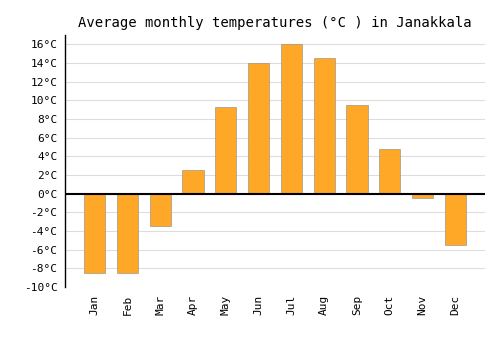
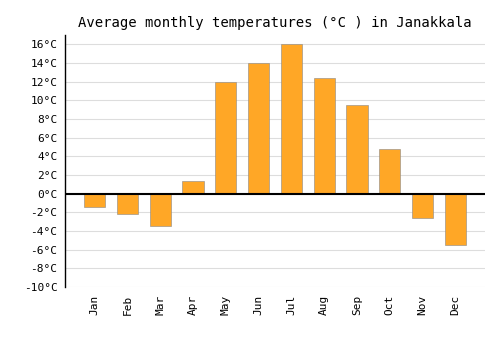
Jan: -8.5°C -> -1.4°C
Feb: -8.5°C -> -2.2°C
Apr: 2.5°C -> 1.4°C
May: 9.3°C -> 12.0°C
Aug: 14.5°C -> 12.4°C
Nov: -0.5°C -> -2.6°C
